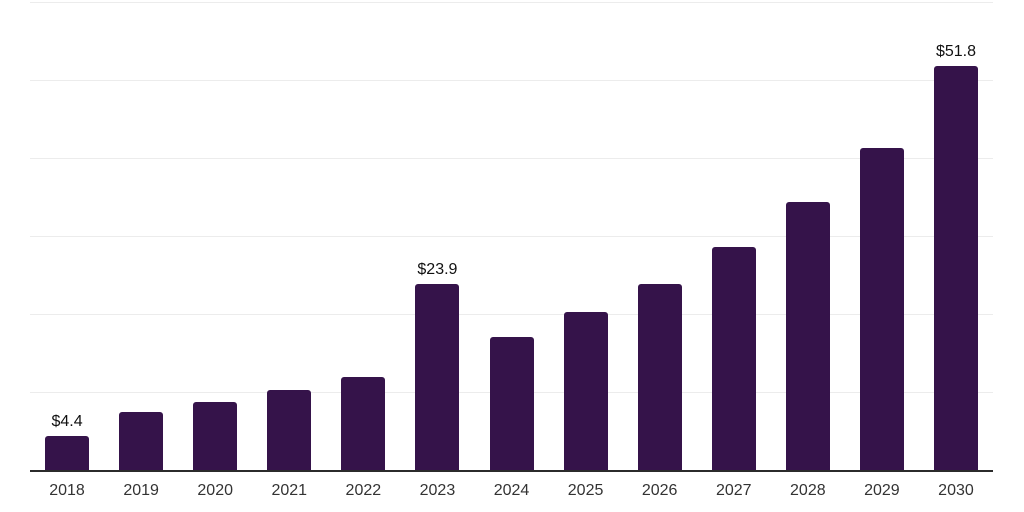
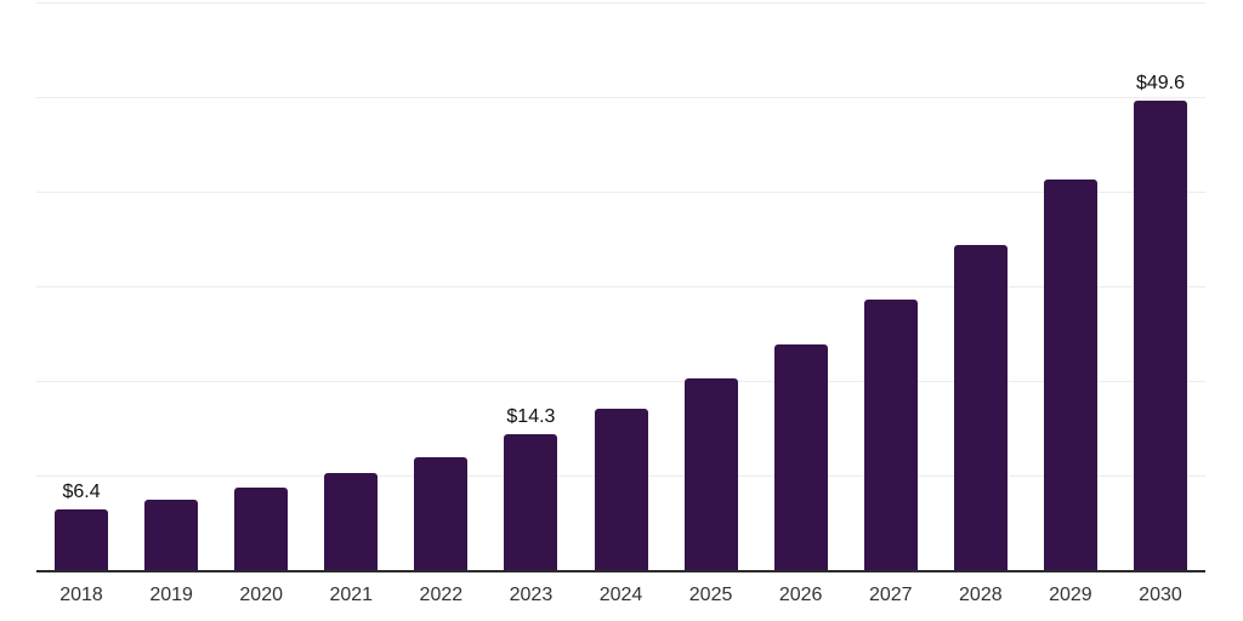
2018: $4.4 -> $6.4
2023: $23.9 -> $14.3
2030: $51.8 -> $49.6
